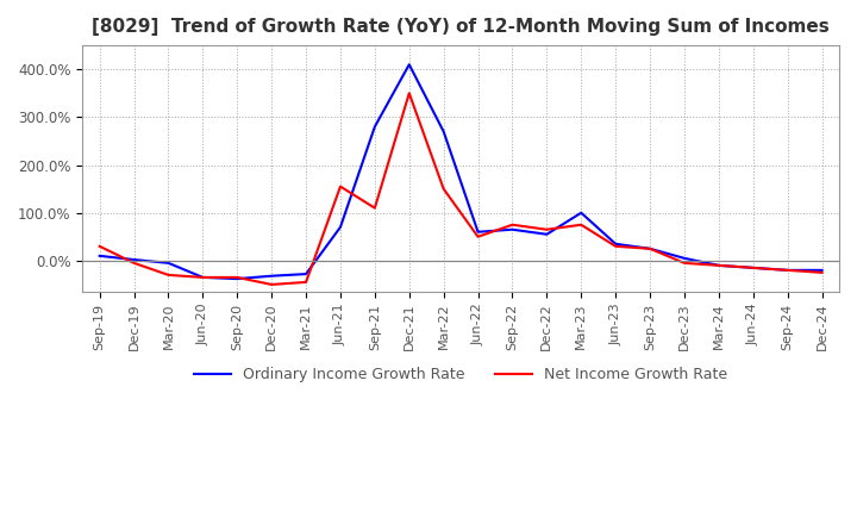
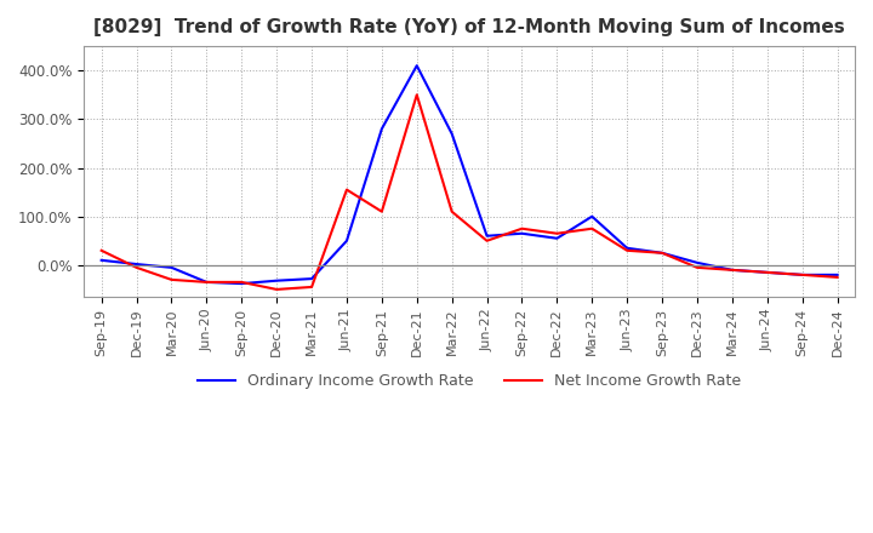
Ordinary Income Growth Rate/Jun-21: 70% -> 50%
Net Income Growth Rate/Mar-22: 150% -> 110%
